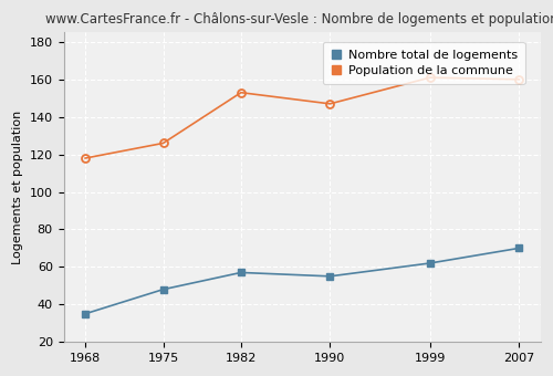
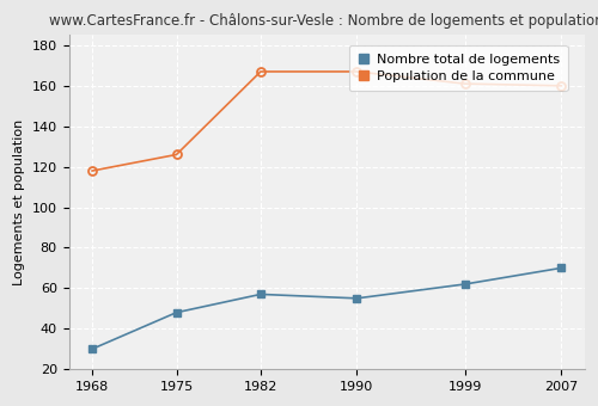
Nombre total de logements/1968: 35 -> 30
Population de la commune/1982: 153 -> 167
Population de la commune/1990: 147 -> 167
